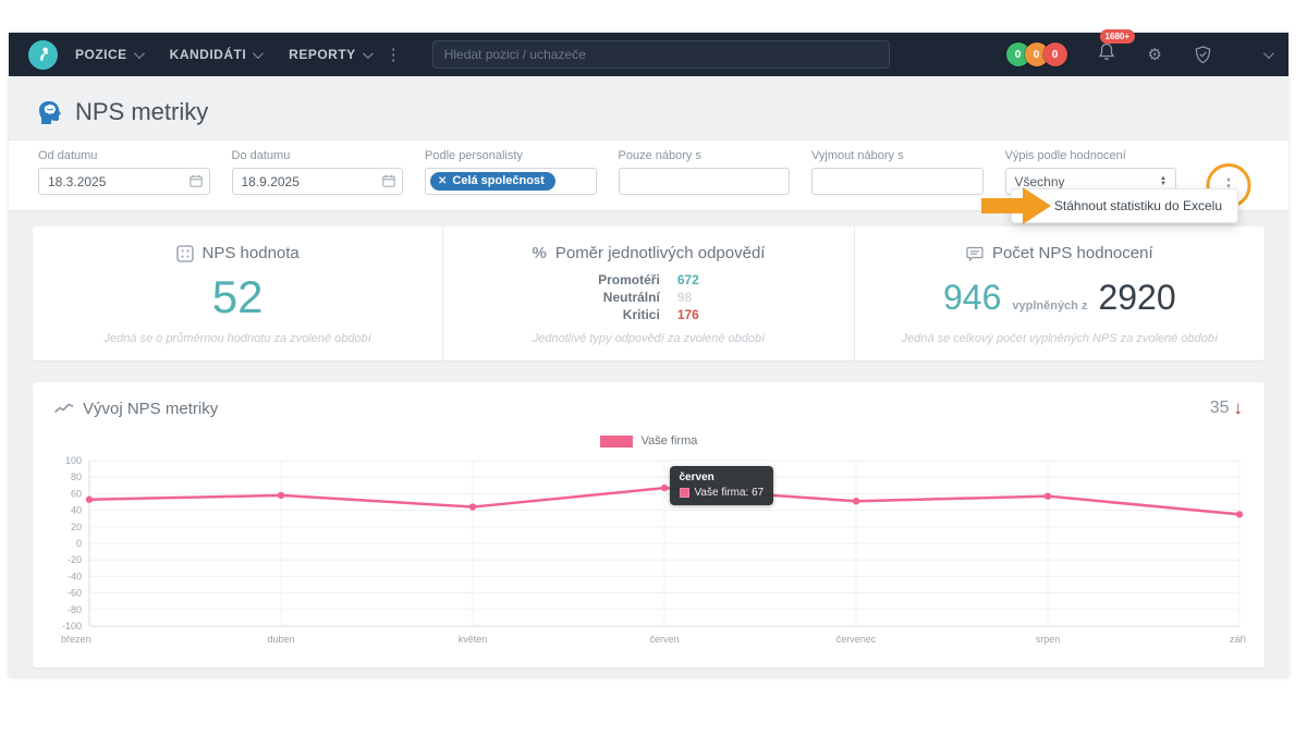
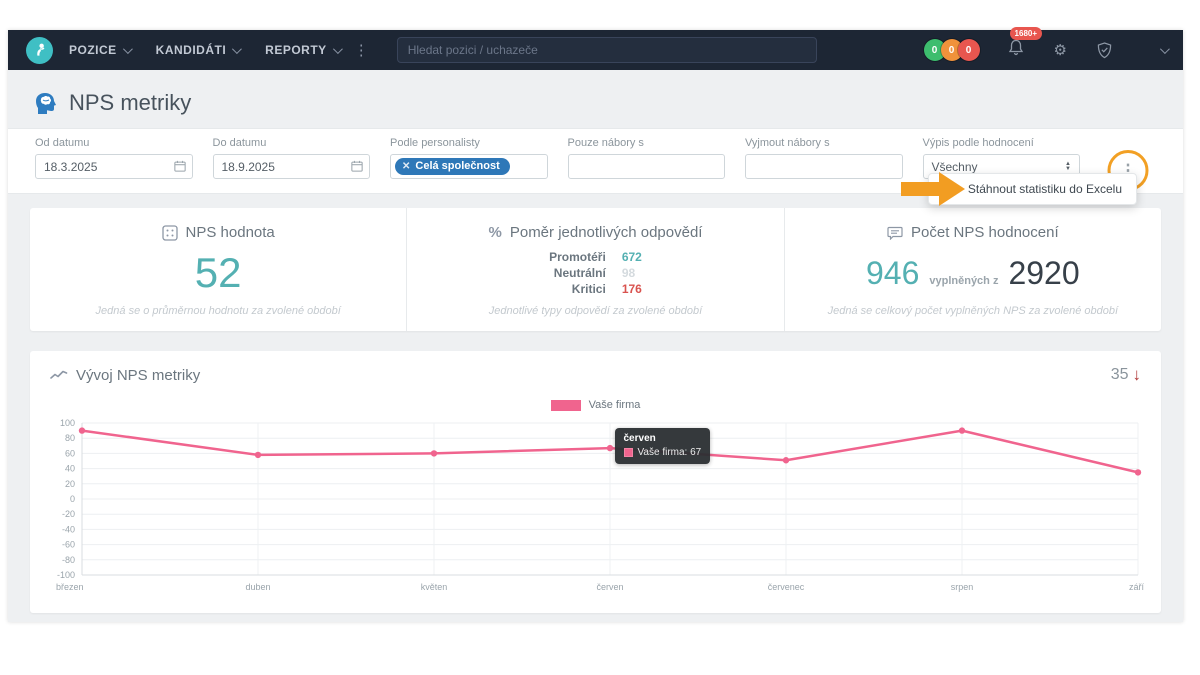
březen: 50 -> 90
květen: 40 -> 60
srpen: 60 -> 90
